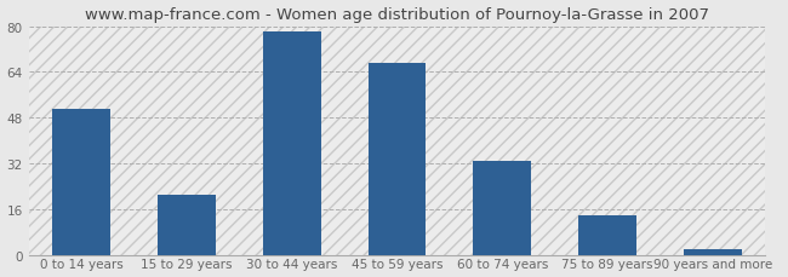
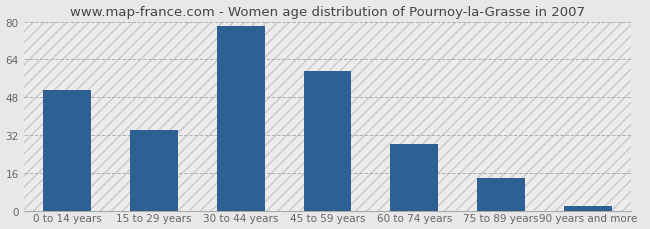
15 to 29 years: 21 -> 34
45 to 59 years: 67 -> 59
60 to 74 years: 33 -> 28
